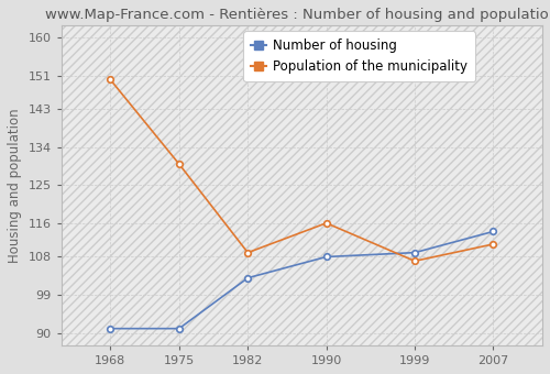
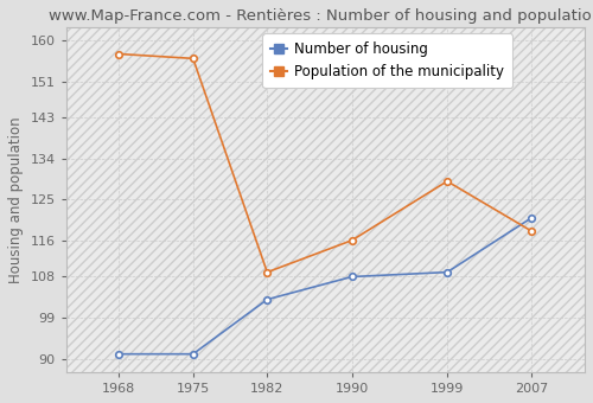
Population of the municipality/1968: 150 -> 157
Population of the municipality/1975: 130 -> 156
Population of the municipality/1999: 107 -> 129
Number of housing/2007: 114 -> 121
Population of the municipality/2007: 111 -> 118
